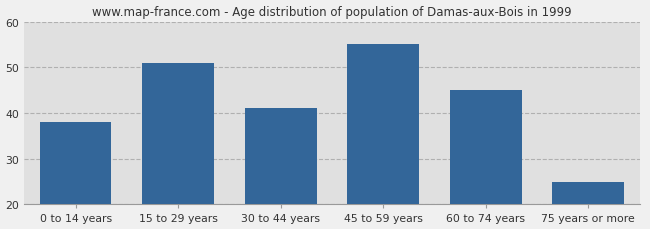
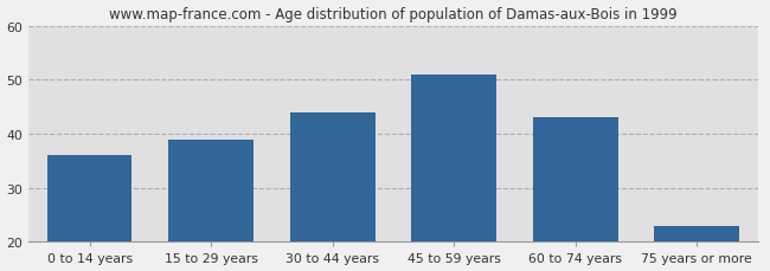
0 to 14 years: 38 -> 36
15 to 29 years: 51 -> 39
30 to 44 years: 41 -> 44
45 to 59 years: 55 -> 51
60 to 74 years: 45 -> 43
75 years or more: 25 -> 23
